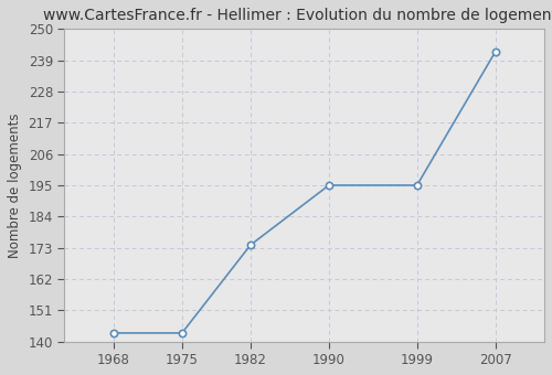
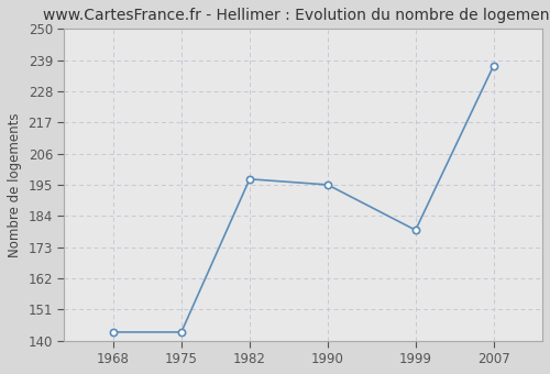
1982: 174 -> 197
1999: 195 -> 179
2007: 242 -> 237
